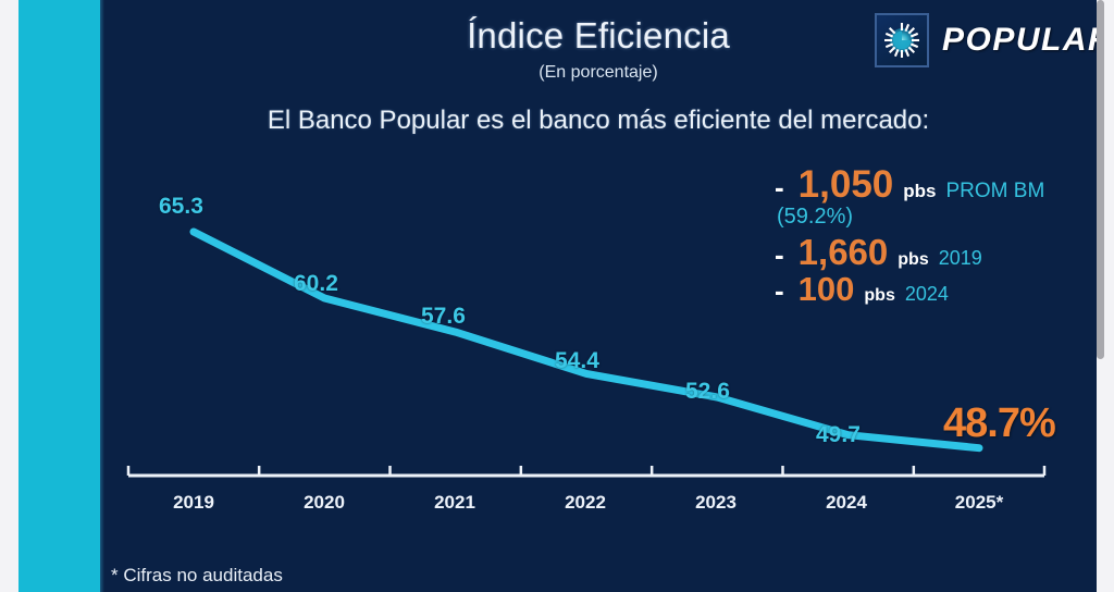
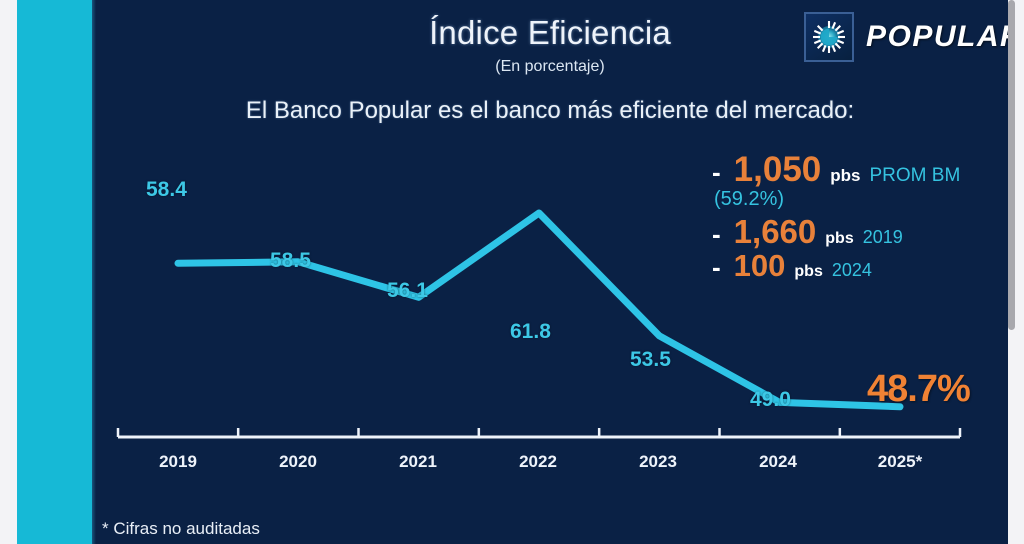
2019: 65.3 -> 58.4
2020: 60.2 -> 58.5
2021: 57.6 -> 56.1
2022: 54.4 -> 61.8
2023: 52.6 -> 53.5
2024: 49.7 -> 49.0
